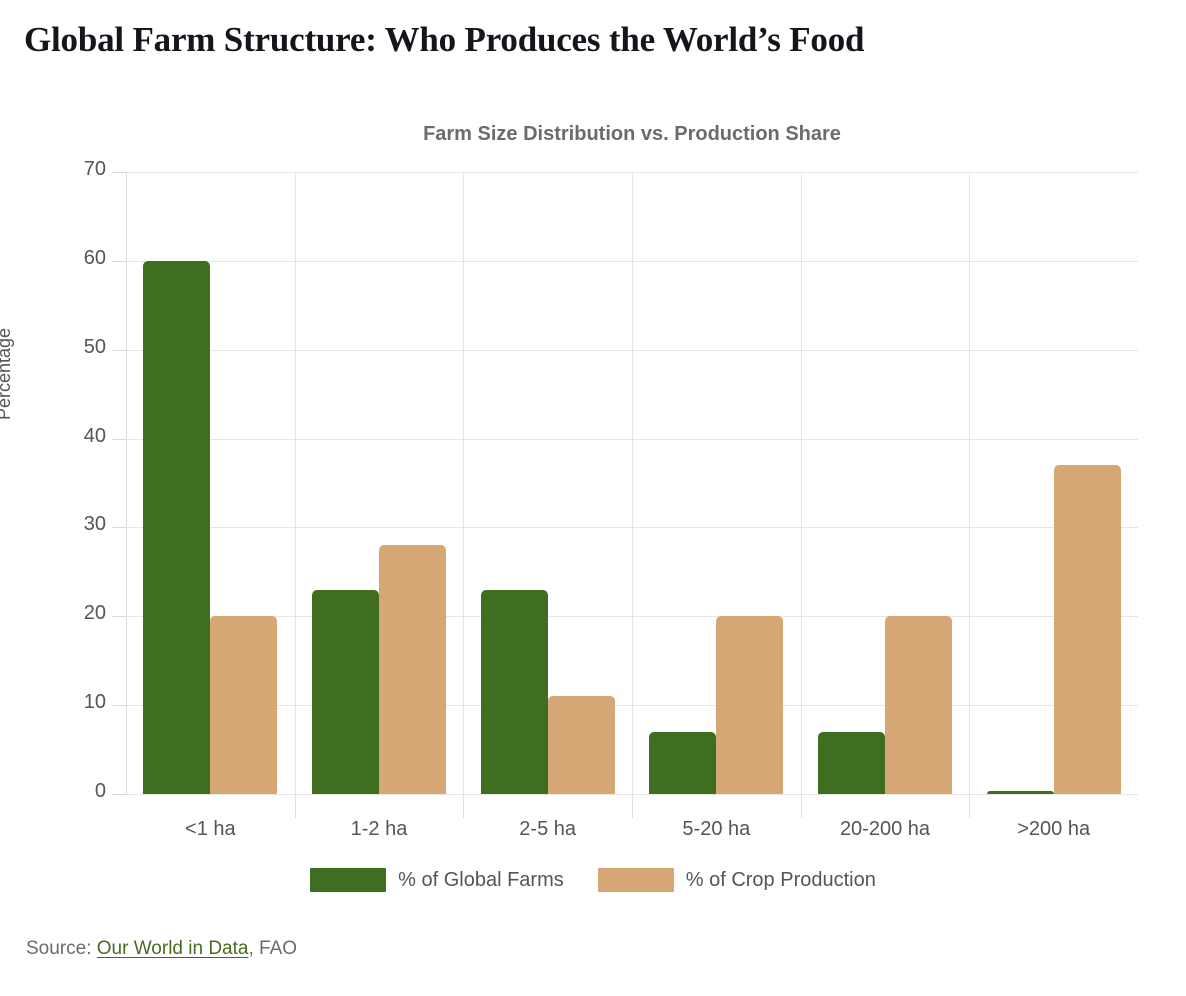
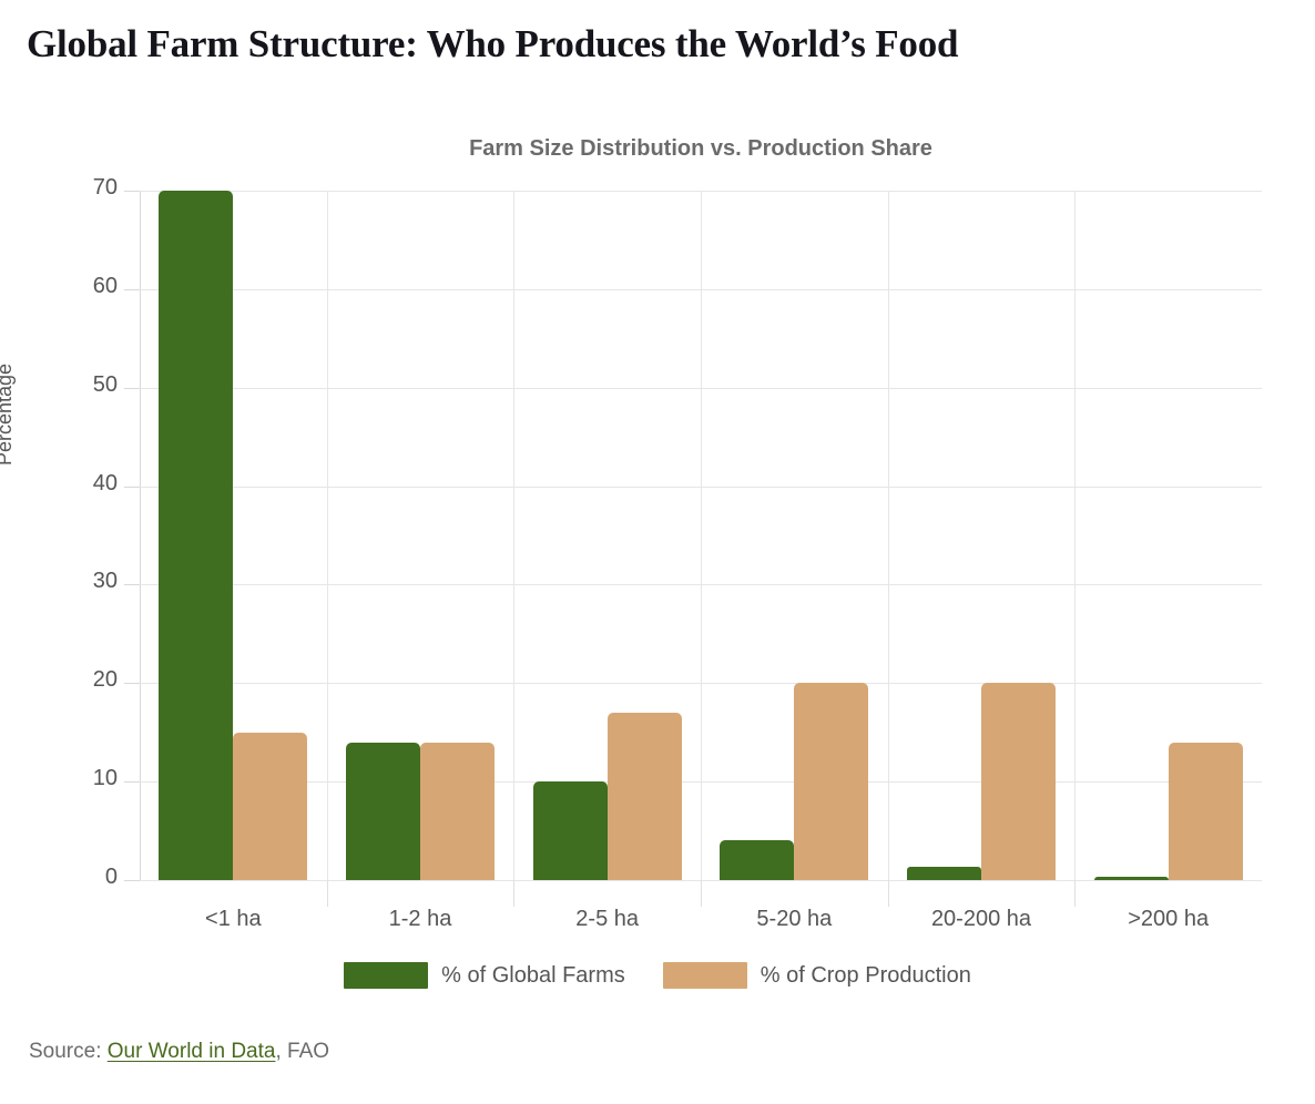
% of Global Farms/<1 ha: 60 -> 70
% of Crop Production/<1 ha: 20 -> 15
% of Global Farms/1-2 ha: 23 -> 14
% of Crop Production/1-2 ha: 28 -> 14
% of Global Farms/2-5 ha: 23 -> 10
% of Crop Production/2-5 ha: 11 -> 17
% of Global Farms/5-20 ha: 7 -> 4
% of Global Farms/20-200 ha: 7 -> 1
% of Crop Production/>200 ha: 37 -> 14
